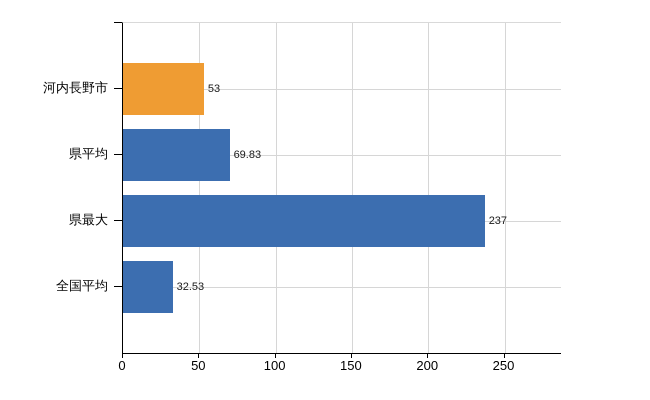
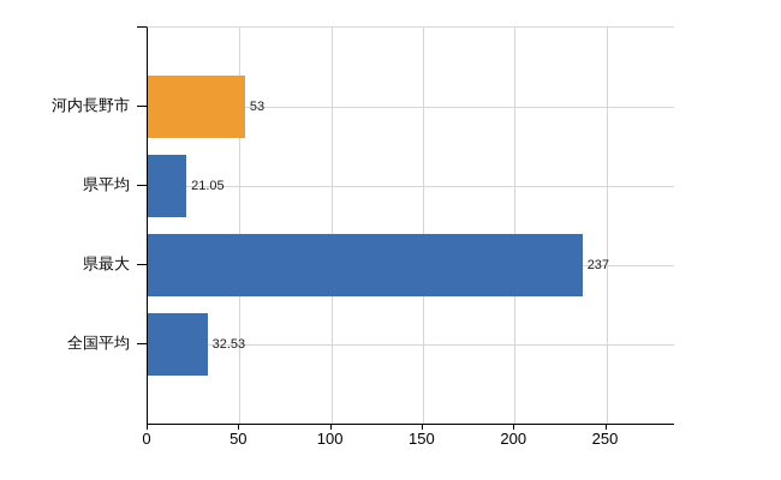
県平均: 69.83 -> 21.05
